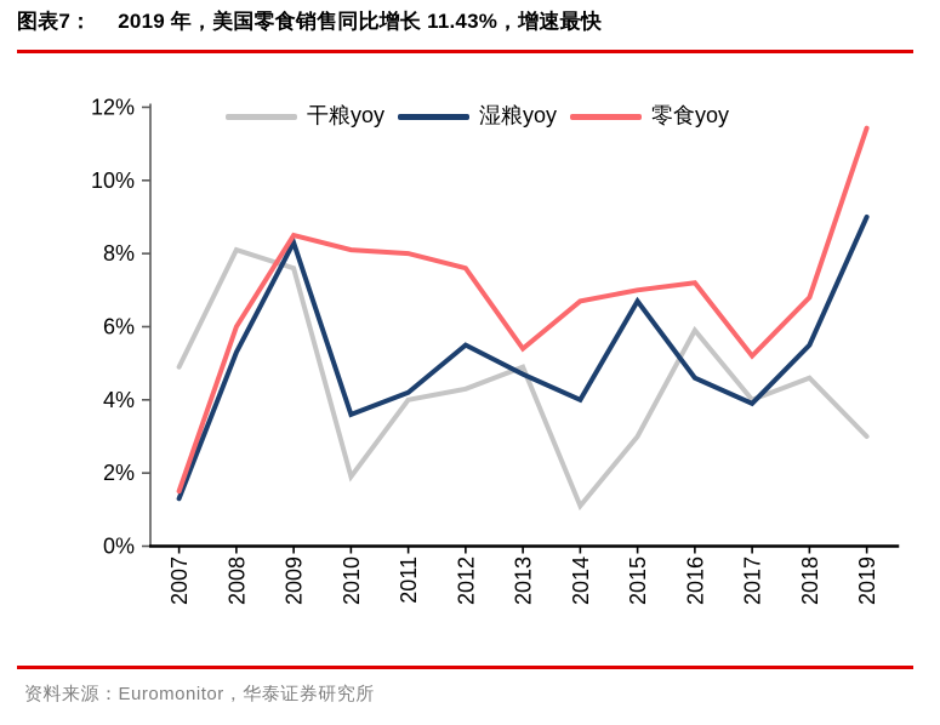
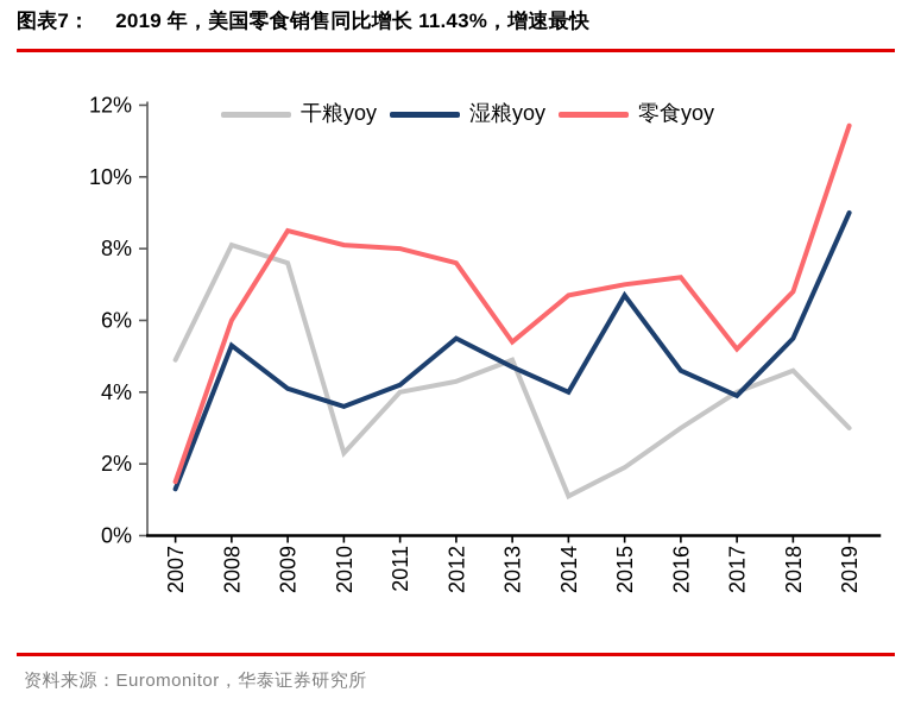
湿粮yoy/2009: 8.3% -> 4.1%
干粮yoy/2010: 1.9% -> 2.3%
干粮yoy/2015: 3.0% -> 1.9%
干粮yoy/2016: 5.9% -> 3.0%
